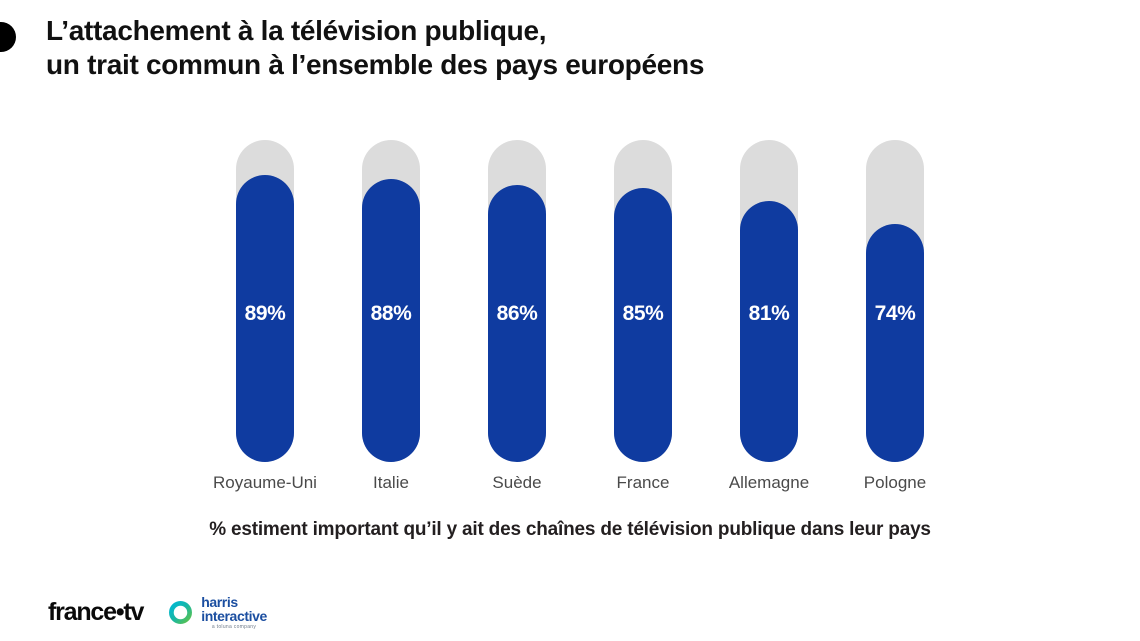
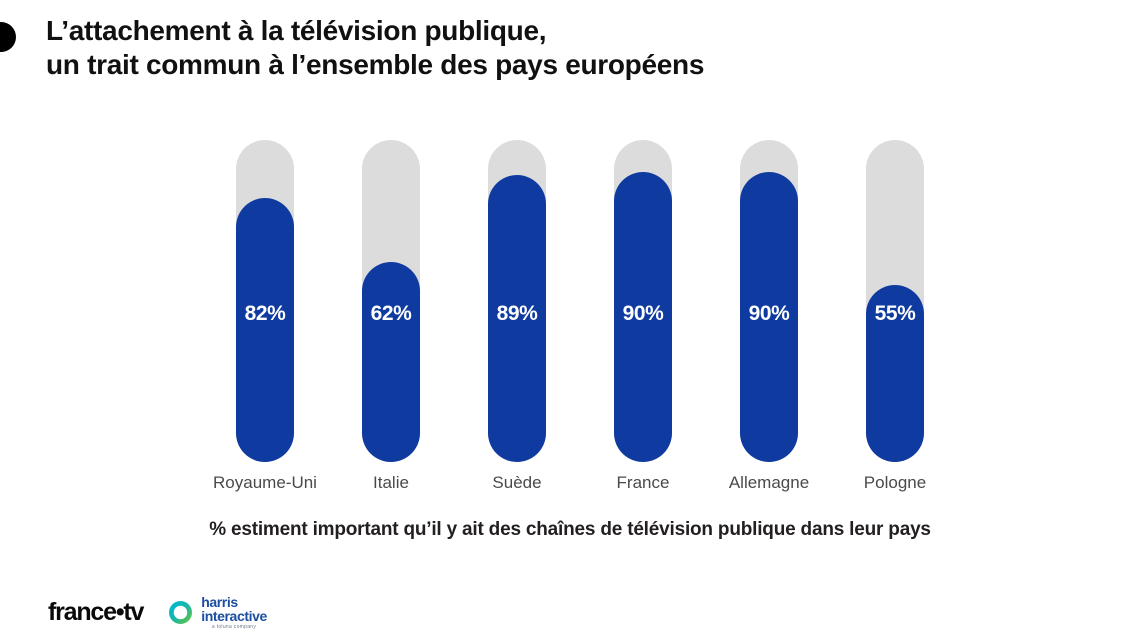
Royaume-Uni: 89% -> 82%
Italie: 88% -> 62%
Suède: 86% -> 89%
France: 85% -> 90%
Allemagne: 81% -> 90%
Pologne: 74% -> 55%
